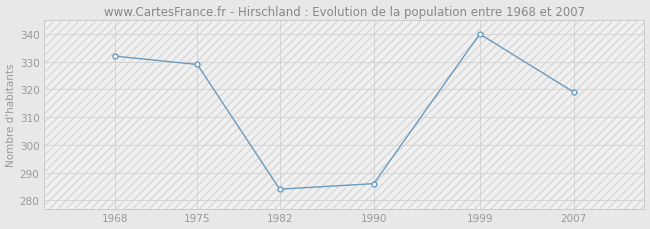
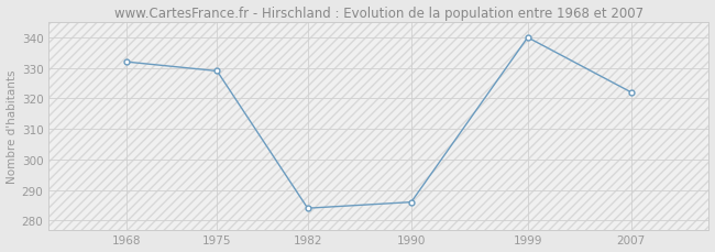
2007: 319 -> 322
